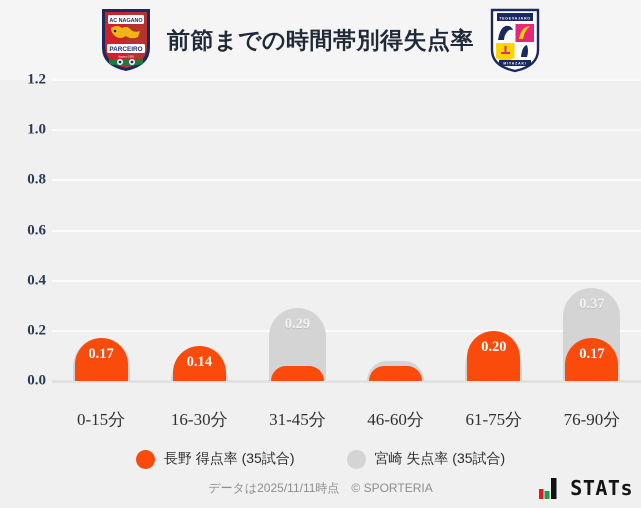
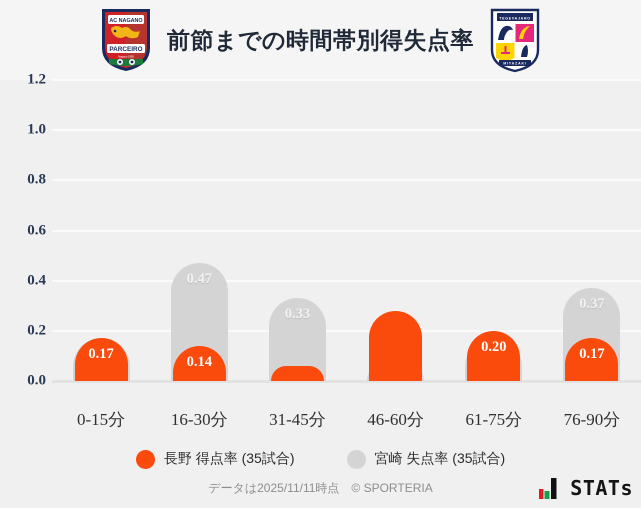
宮崎 失点率 (35試合)/16-30分: 0.11 -> 0.47
宮崎 失点率 (35試合)/31-45分: 0.29 -> 0.33
長野 得点率 (35試合)/46-60分: 0.06 -> 0.28
